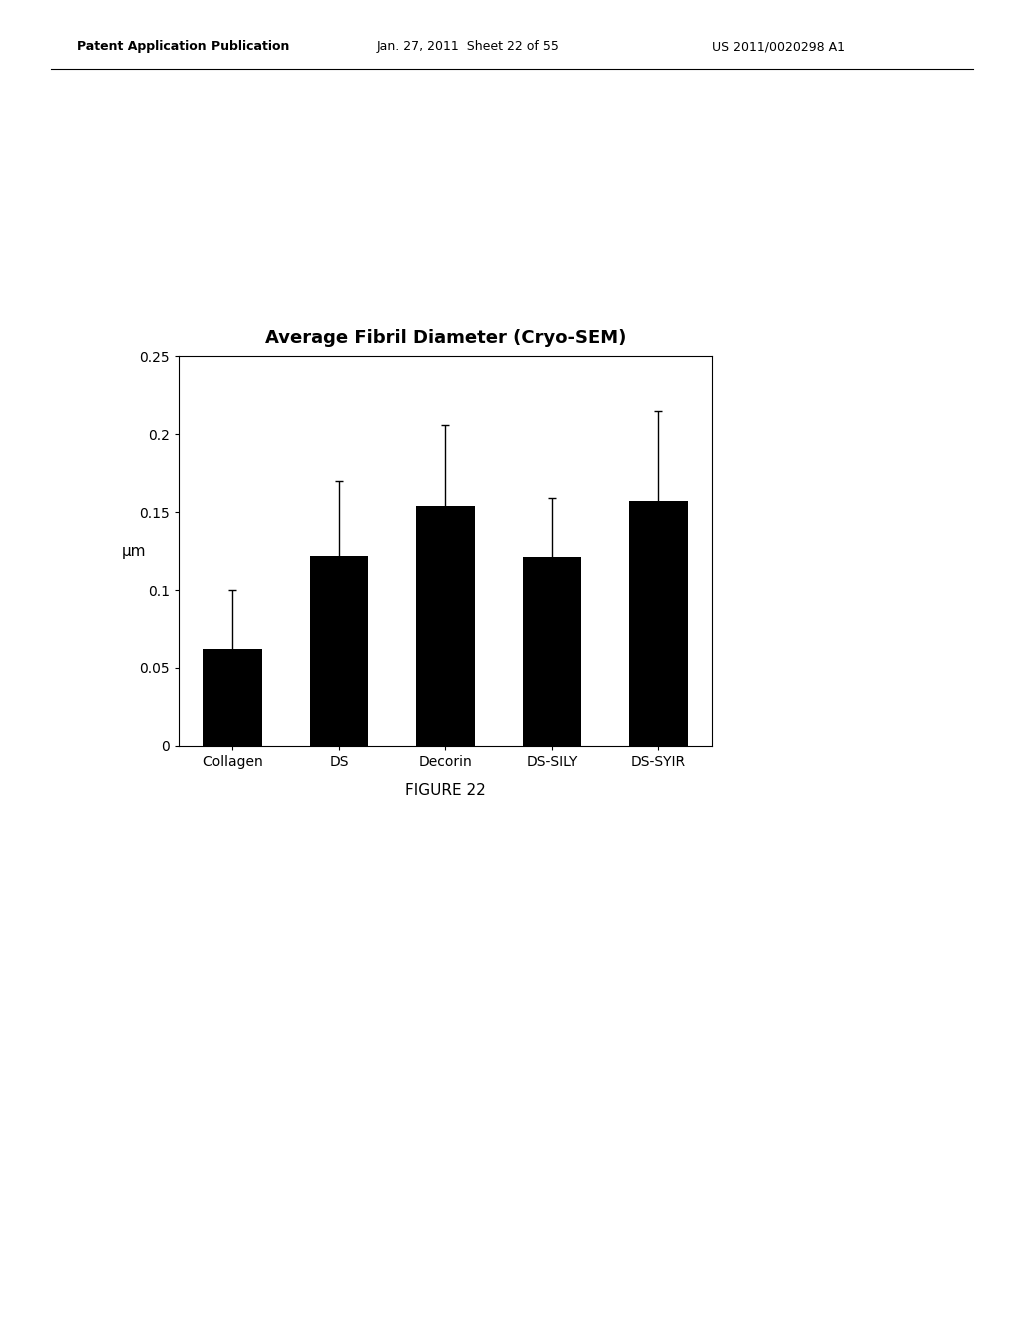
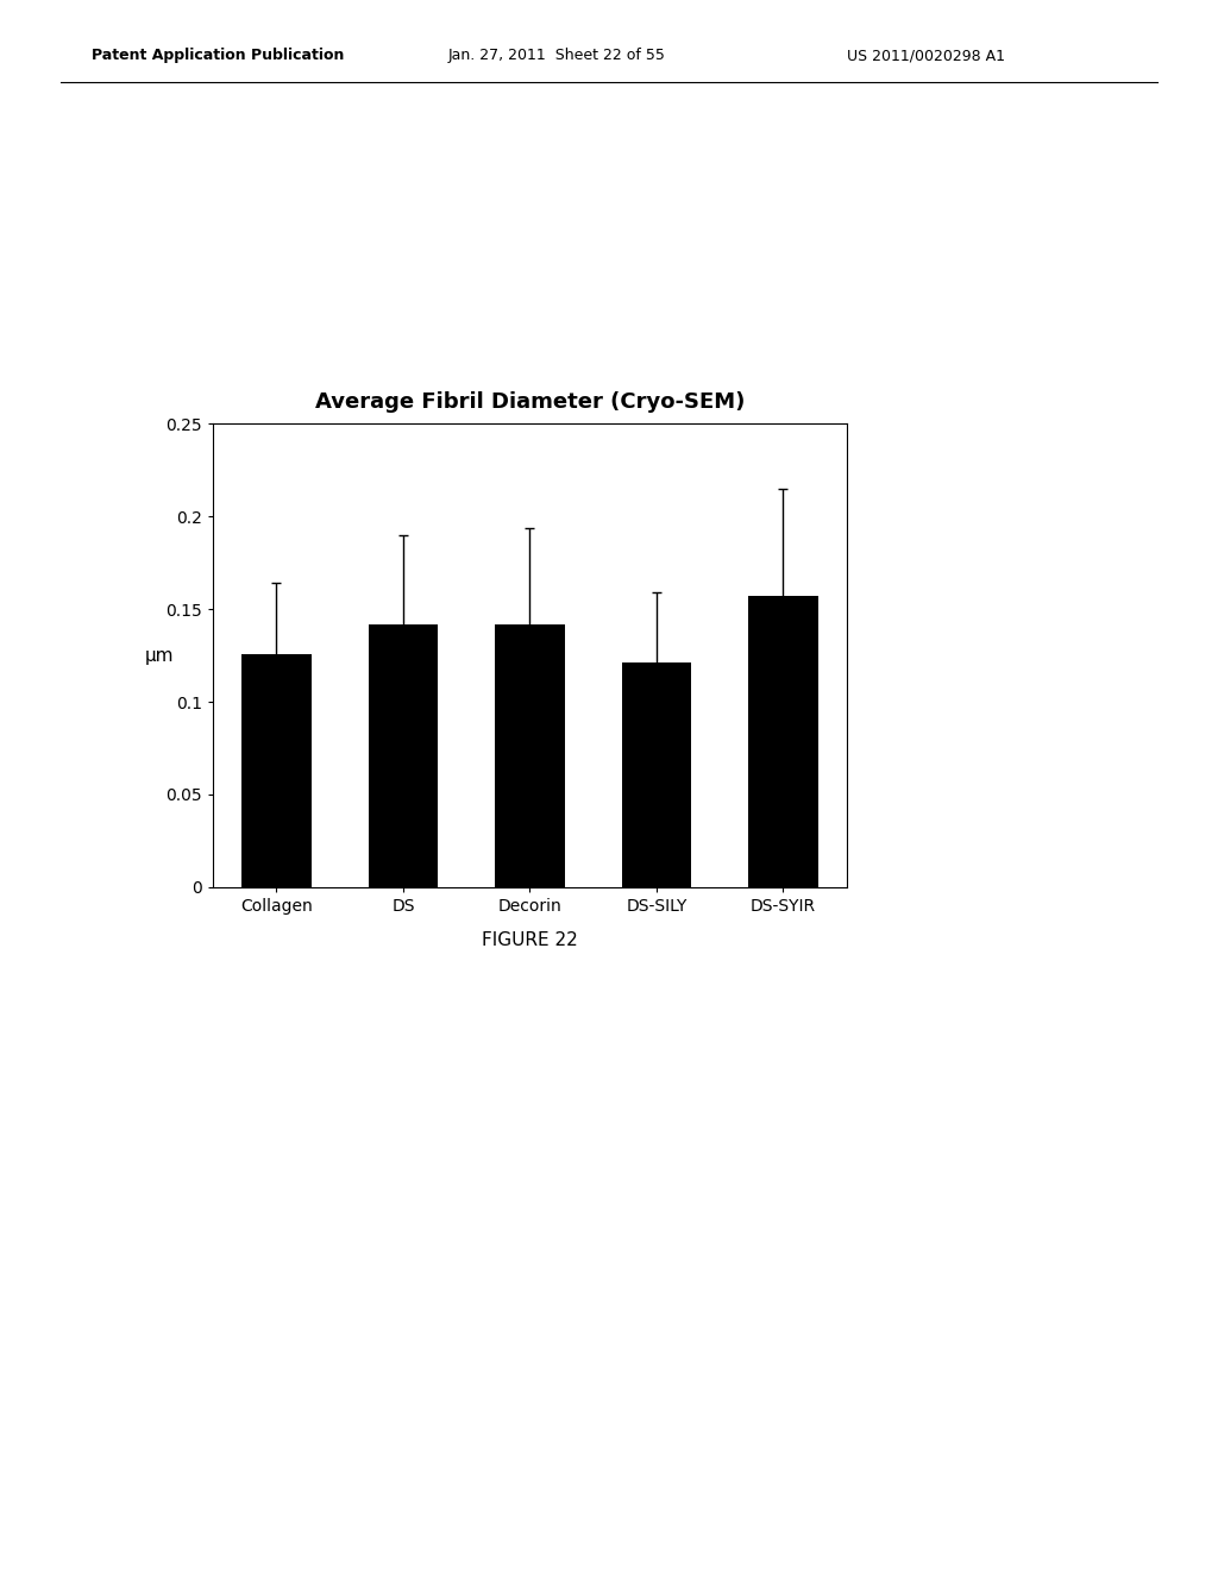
Collagen: 0.062 -> 0.126
DS: 0.122 -> 0.142
Decorin: 0.154 -> 0.142
